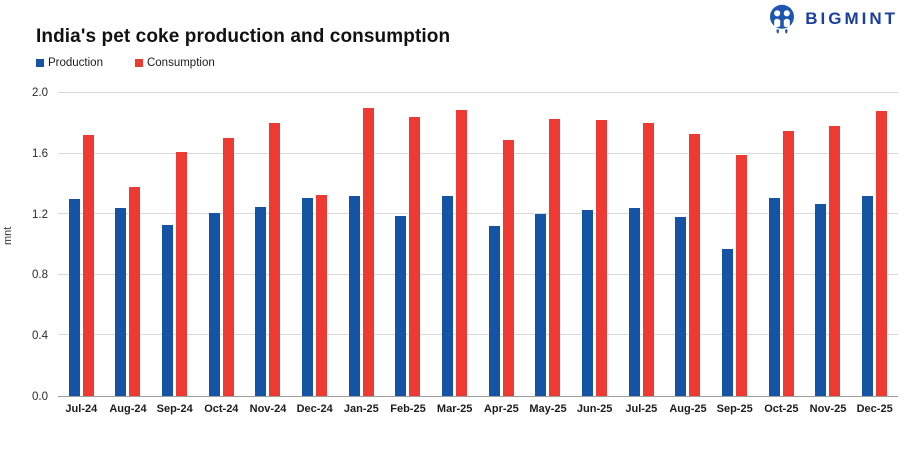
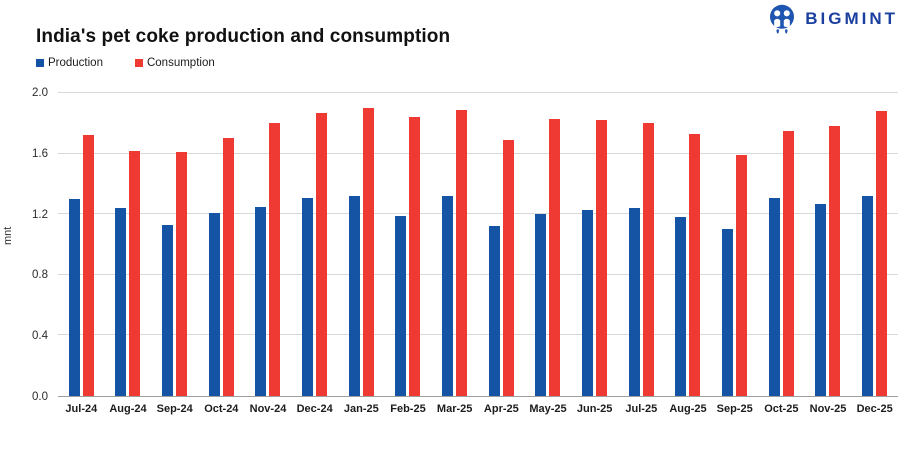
Consumption/Aug-24: 1.38 -> 1.62
Consumption/Dec-24: 1.33 -> 1.87
Production/Sep-25: 0.97 -> 1.10
